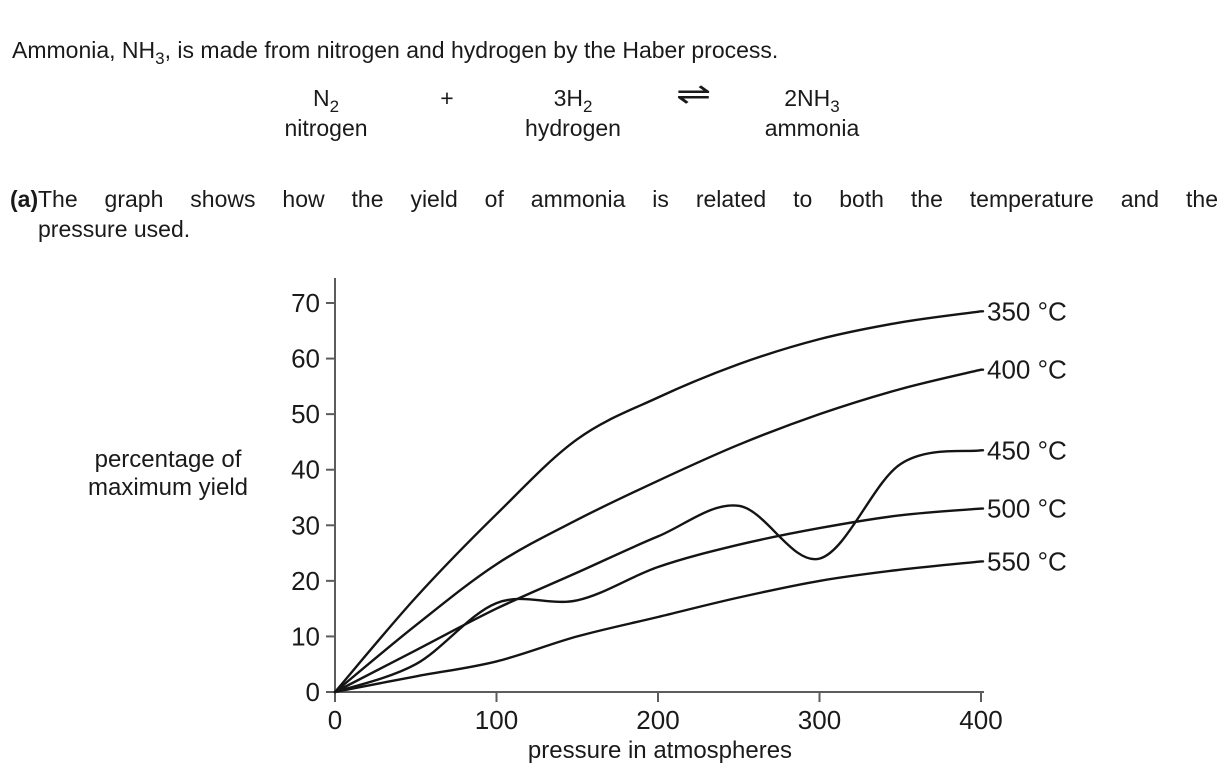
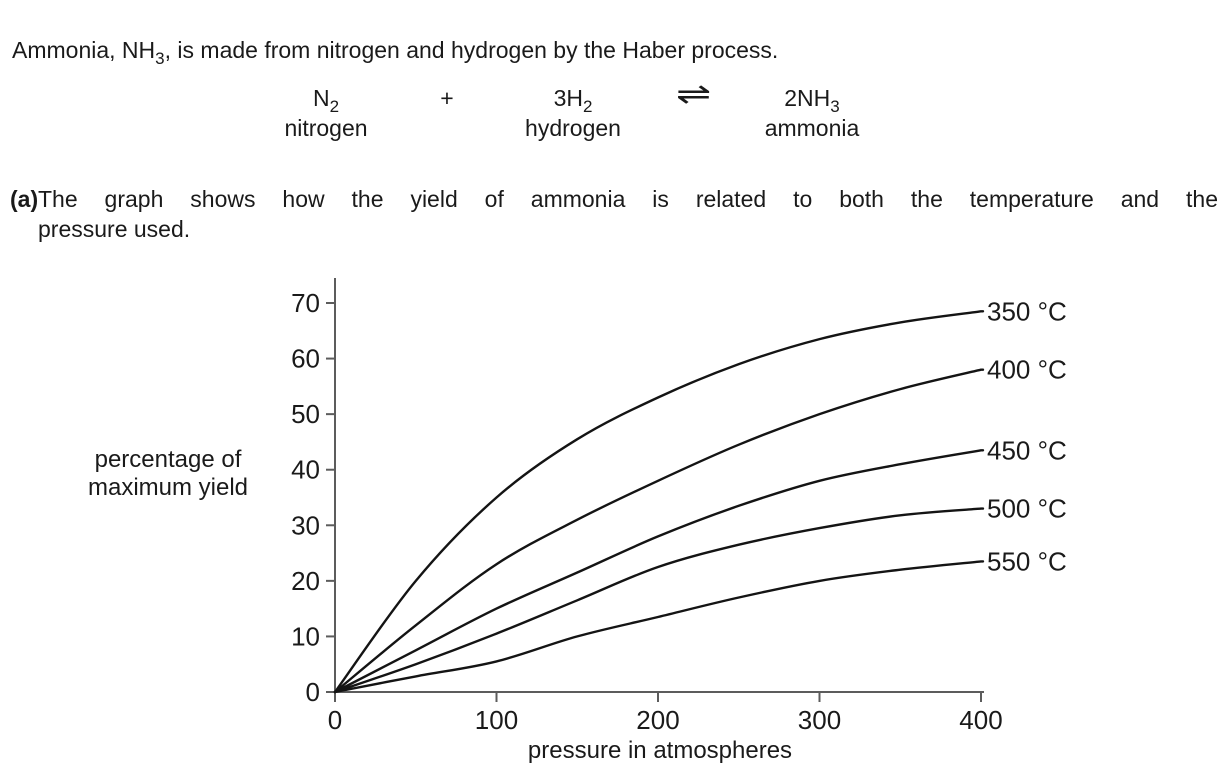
350 °C/50: 17 -> 20
350 °C/100: 32 -> 35
500 °C/100: 16 -> 10
450 °C/300: 24 -> 38
